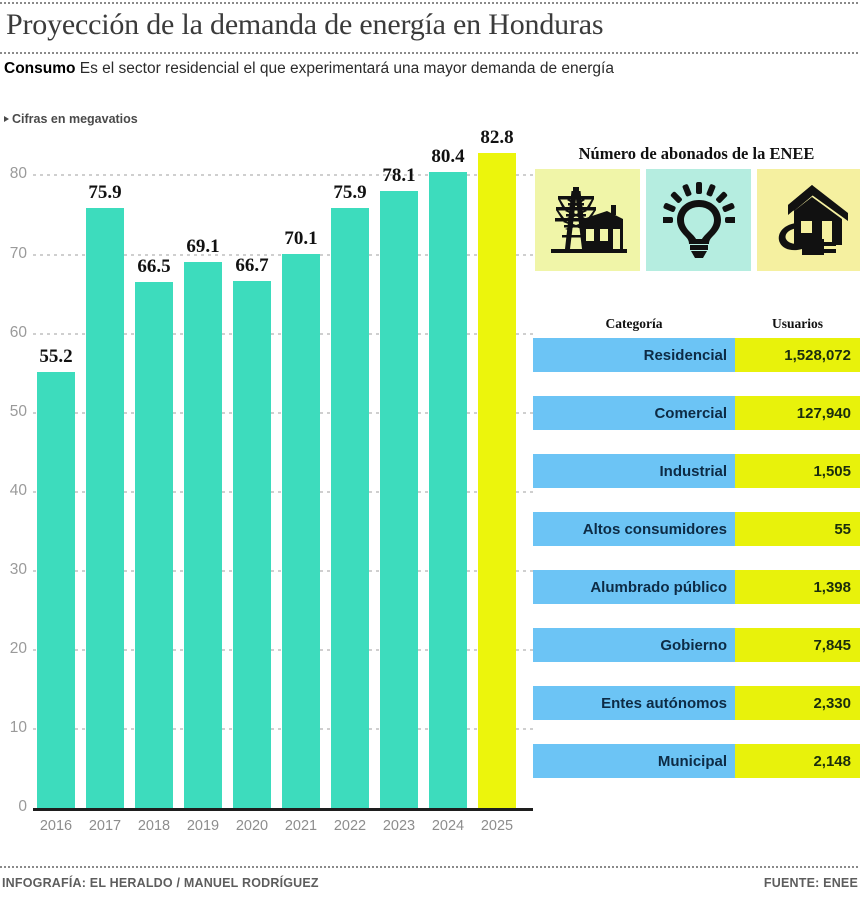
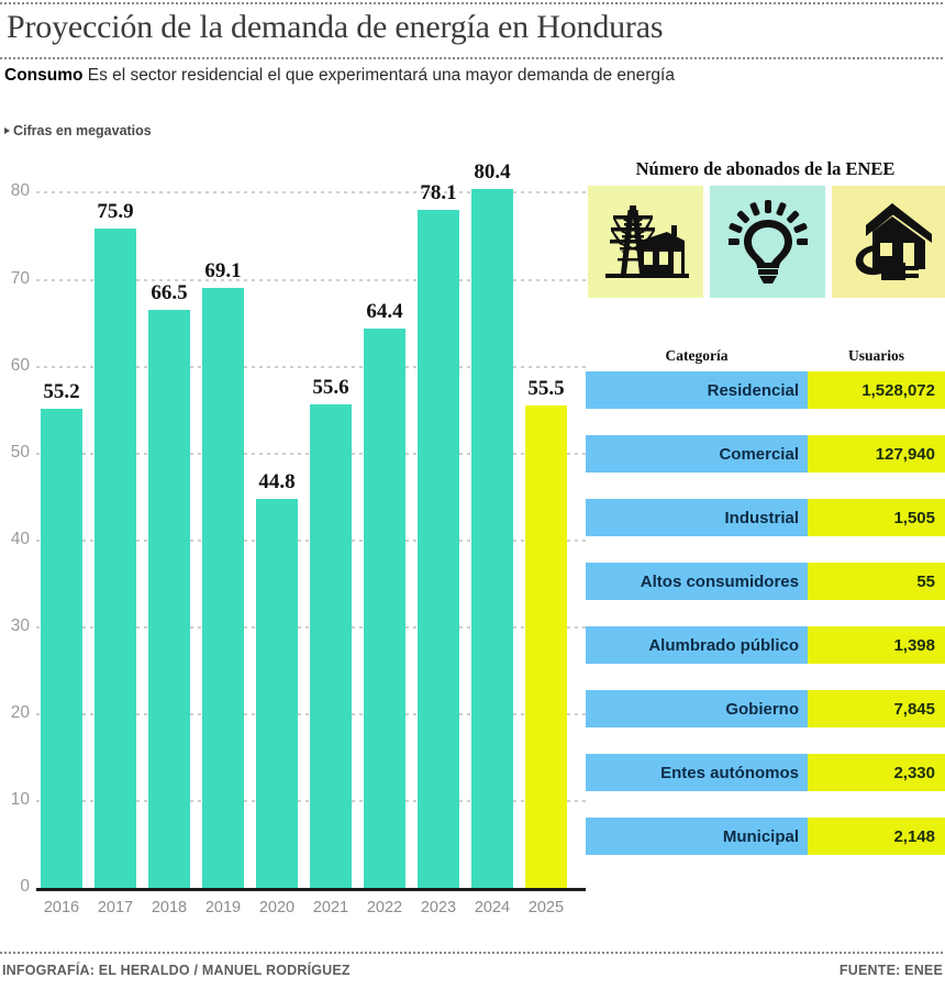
2020: 66.7 -> 44.8
2021: 70.1 -> 55.6
2022: 75.9 -> 64.4
2025: 82.8 -> 55.5
